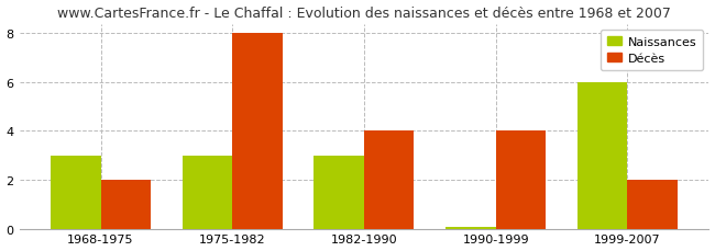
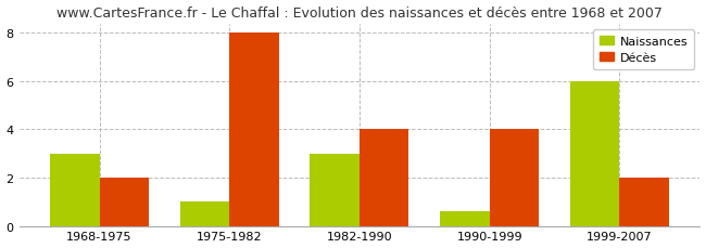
Naissances/1975-1982: 3.00 -> 1.00
Naissances/1990-1999: 0.07 -> 0.60
